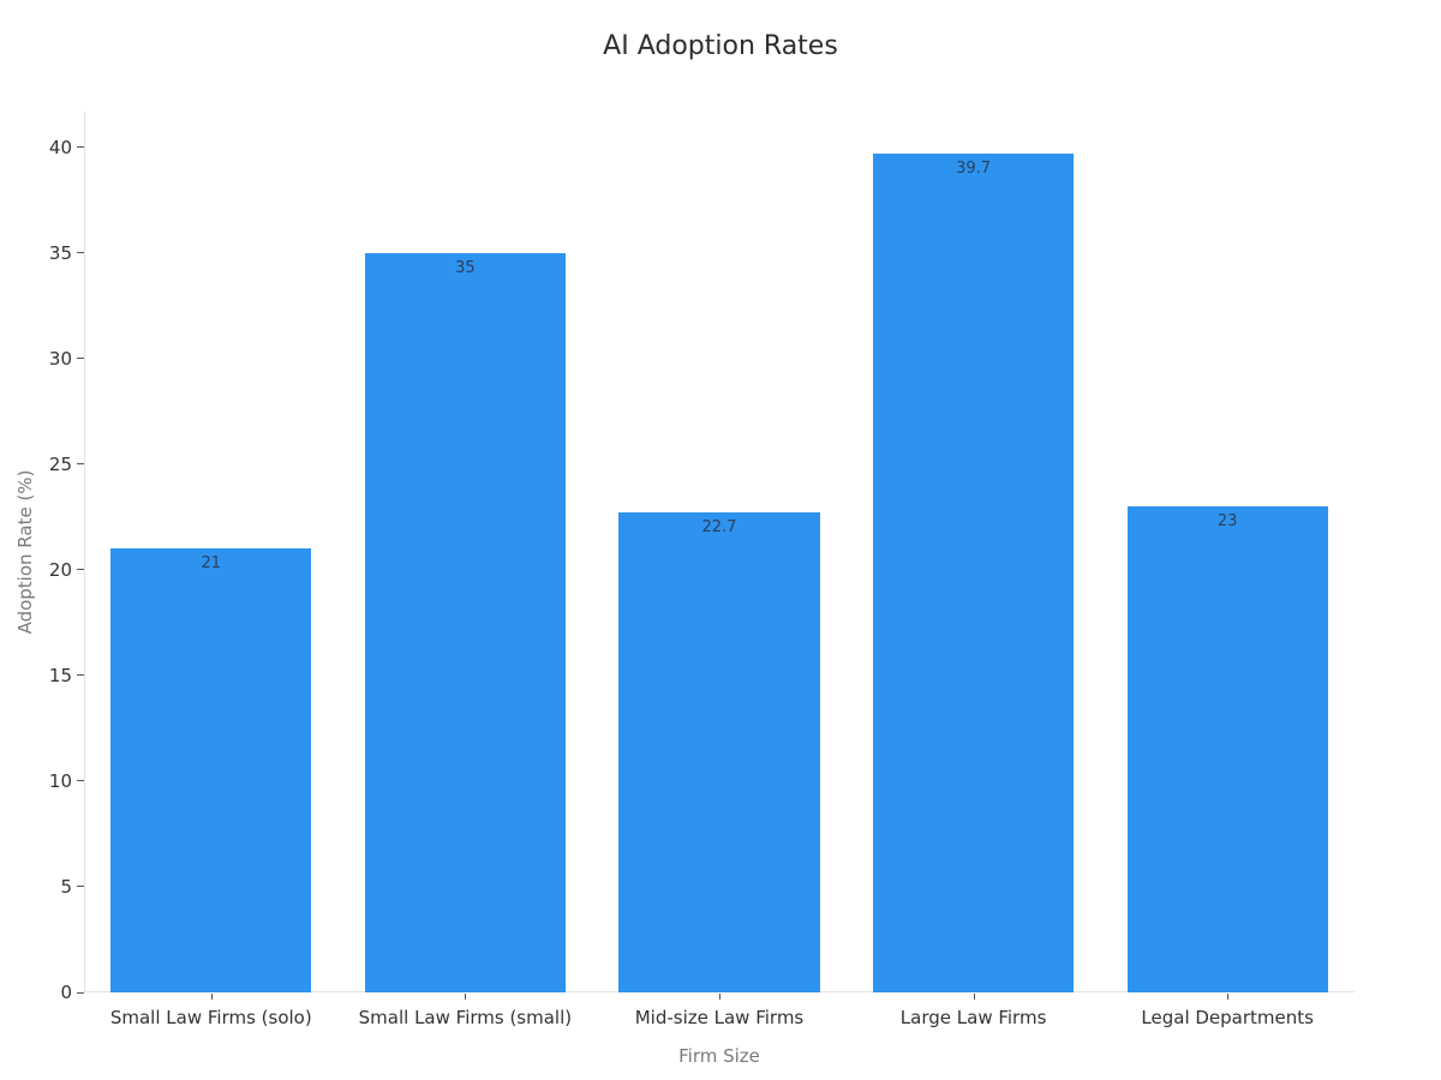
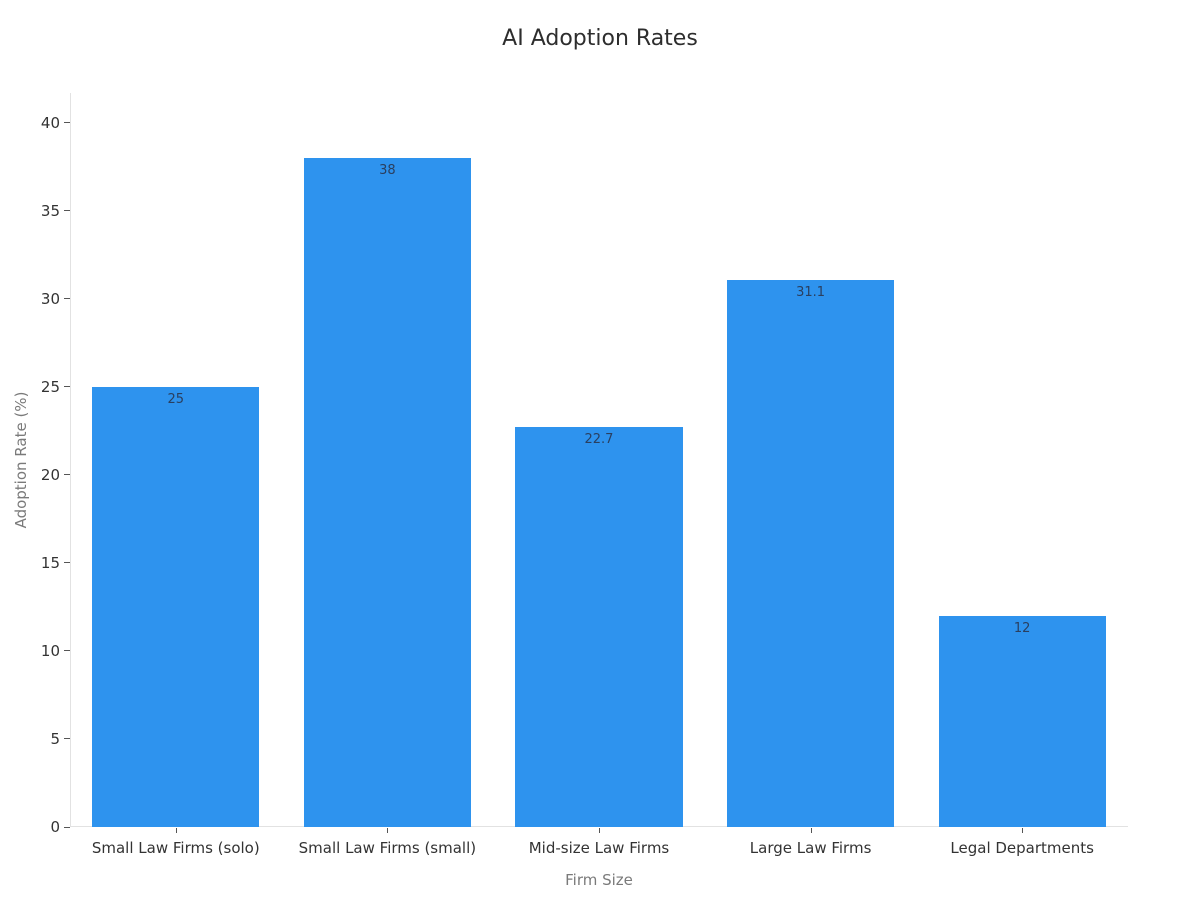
Small Law Firms (solo): 21 -> 25
Small Law Firms (small): 35 -> 38
Large Law Firms: 39.7 -> 31.1
Legal Departments: 23 -> 12
